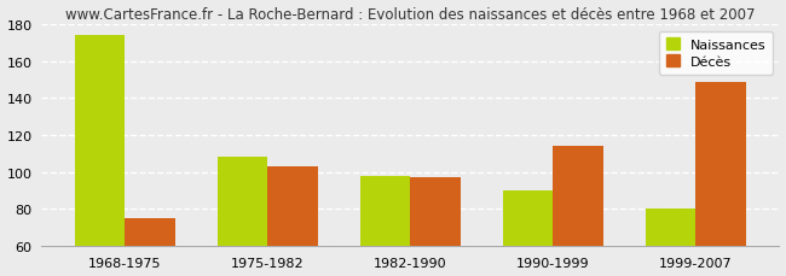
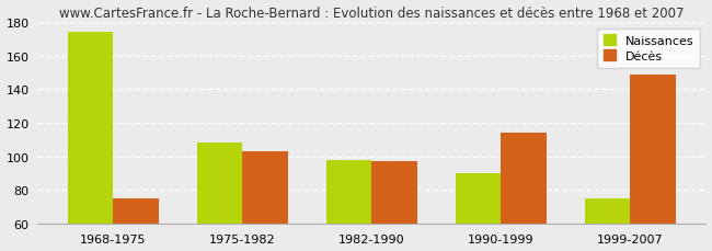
Naissances/1999-2007: 80 -> 75
